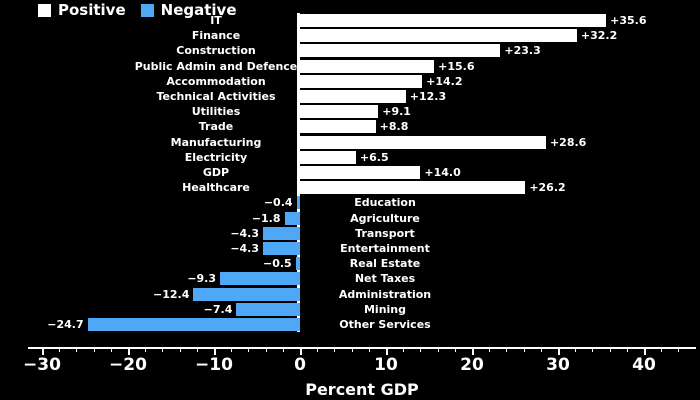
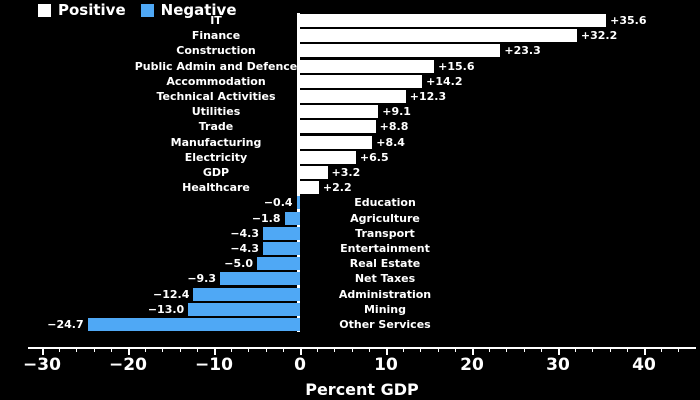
Manufacturing: +28.6 -> +8.4
GDP: +14.0 -> +3.2
Healthcare: +26.2 -> +2.2
Real Estate: −0.5 -> −5.0
Mining: −7.4 -> −13.0
